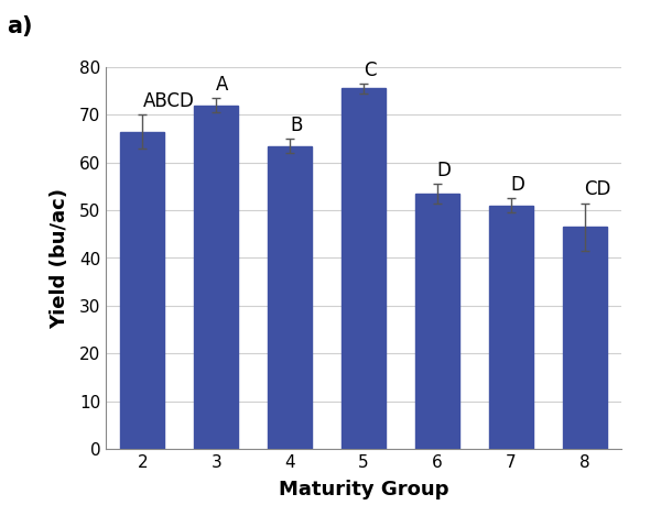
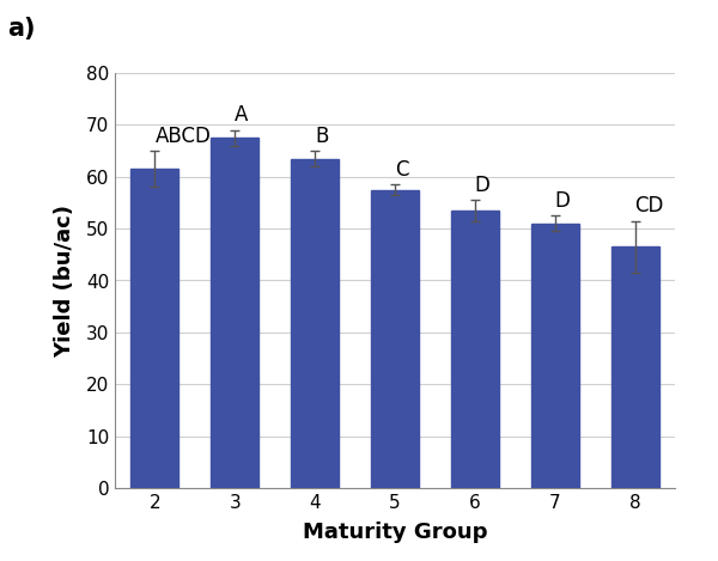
2: 66.5 -> 61.5
3: 72.0 -> 67.5
5: 75.5 -> 57.5
